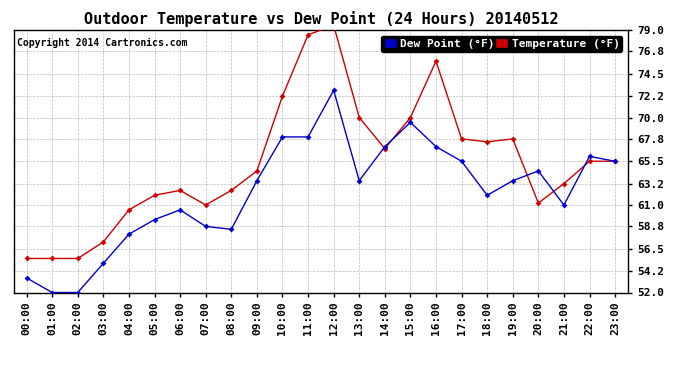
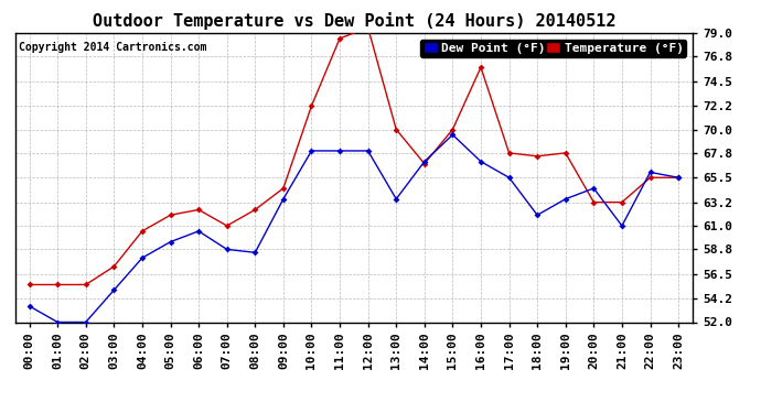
Dew Point (°F)/12:00: 72.8 -> 68.0
Temperature (°F)/20:00: 61.2 -> 63.2
